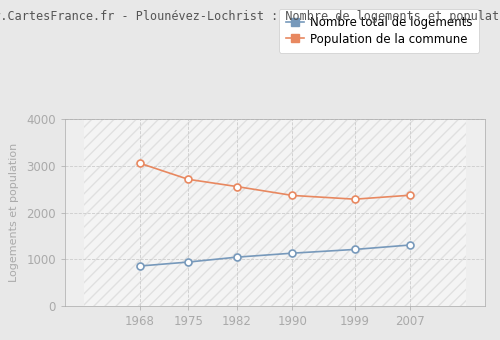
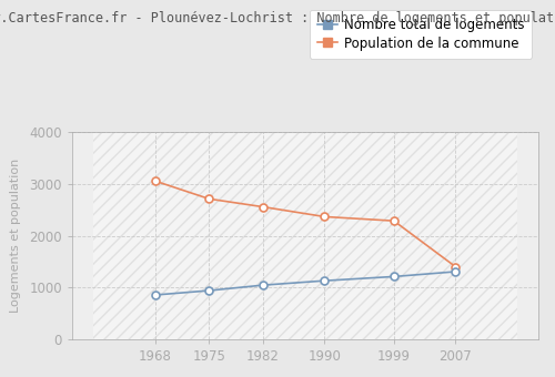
Population de la commune/2007: 2370 -> 1400
